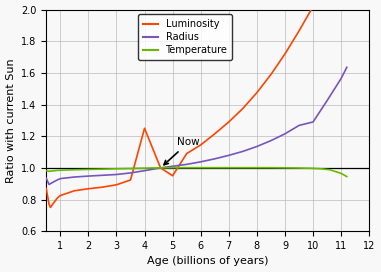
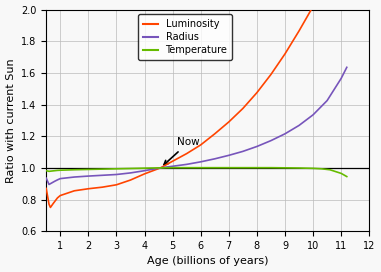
Luminosity/4: 1.25 -> 0.96
Luminosity/5: 0.95 -> 1.04
Radius/10: 1.29 -> 1.33
